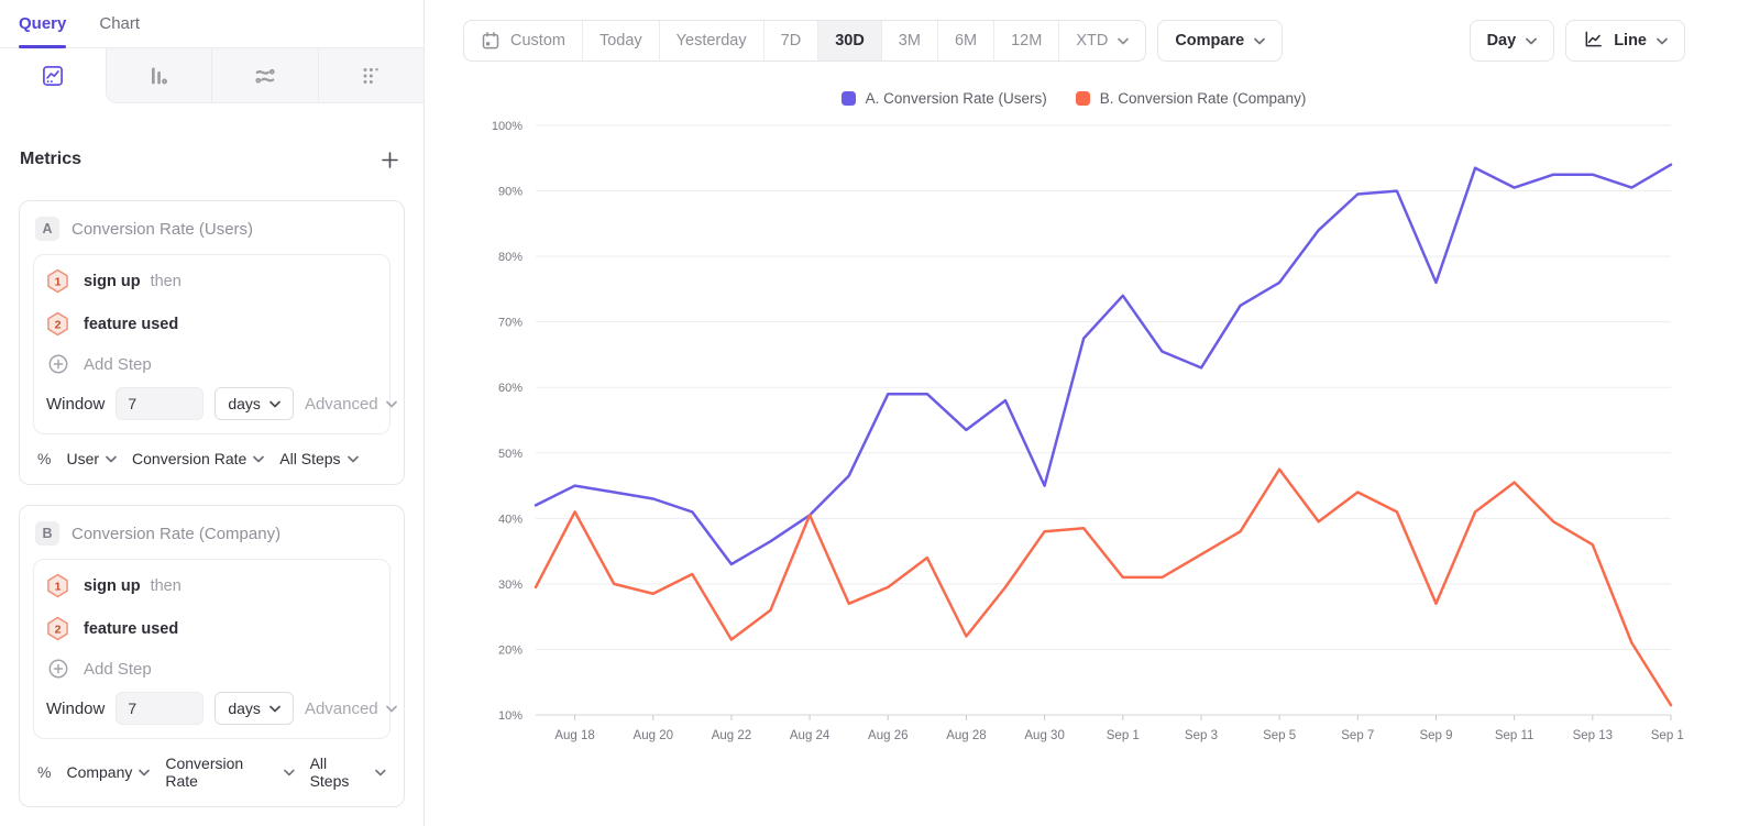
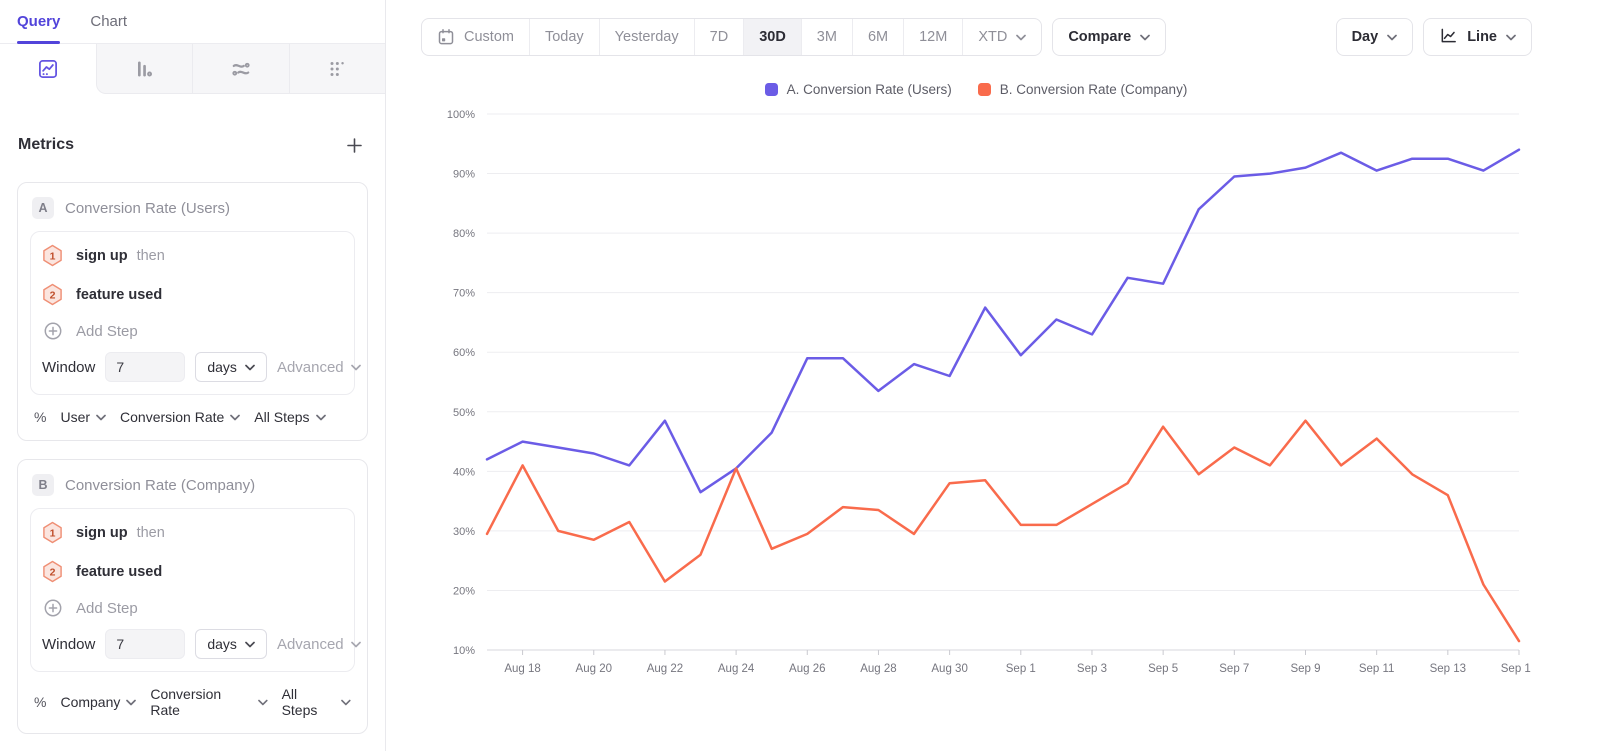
A. Conversion Rate (Users)/Aug 22: 33% -> 48%
B. Conversion Rate (Company)/Aug 28: 22% -> 34%
A. Conversion Rate (Users)/Aug 30: 45% -> 56%
A. Conversion Rate (Users)/Sep 1: 74% -> 60%
A. Conversion Rate (Users)/Sep 5: 76% -> 72%
A. Conversion Rate (Users)/Sep 9: 76% -> 91%
B. Conversion Rate (Company)/Sep 9: 27% -> 48%
